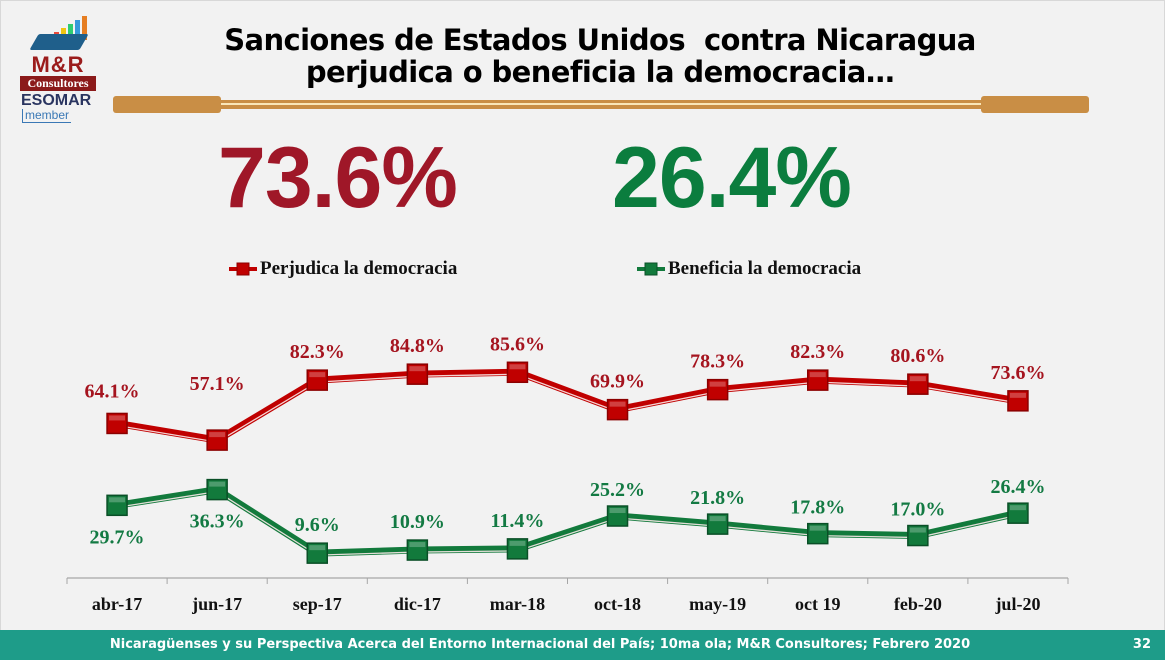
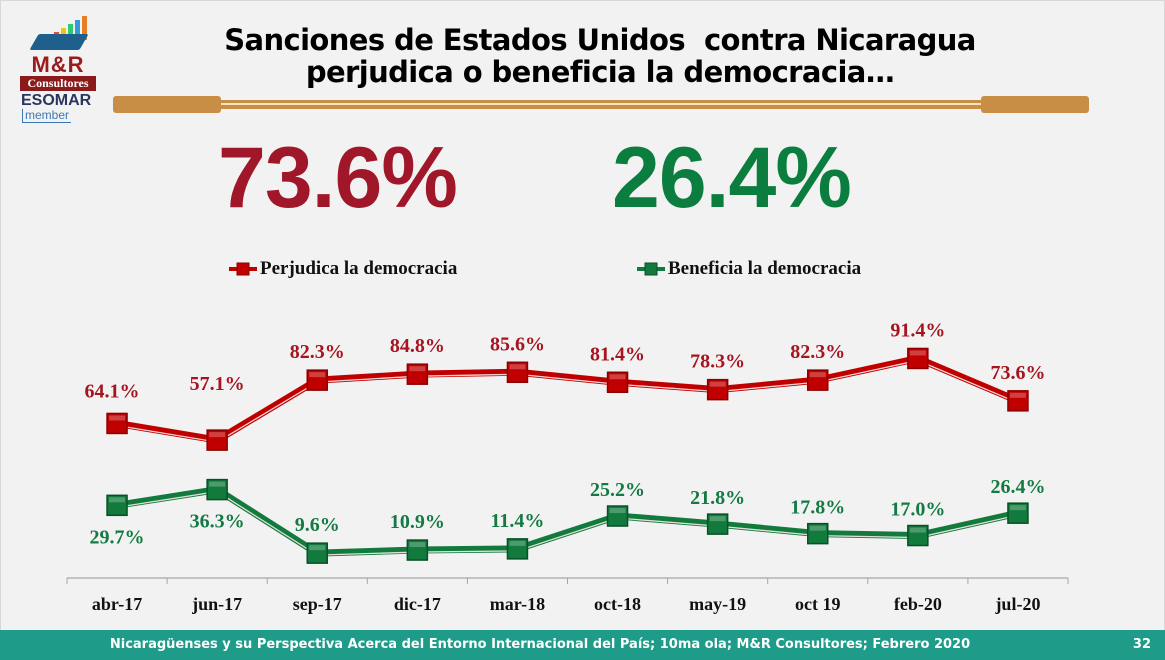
Perjudica la democracia/oct-18: 69.9% -> 81.4%
Perjudica la democracia/feb-20: 80.6% -> 91.4%
